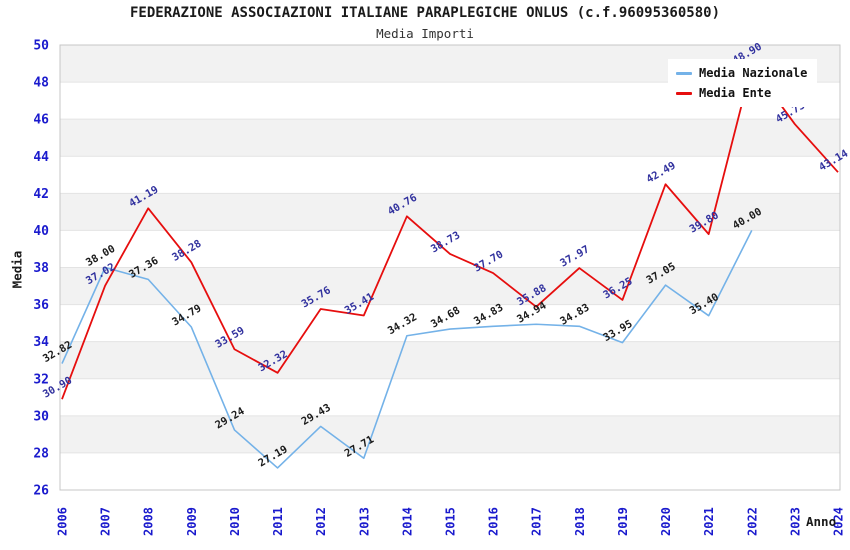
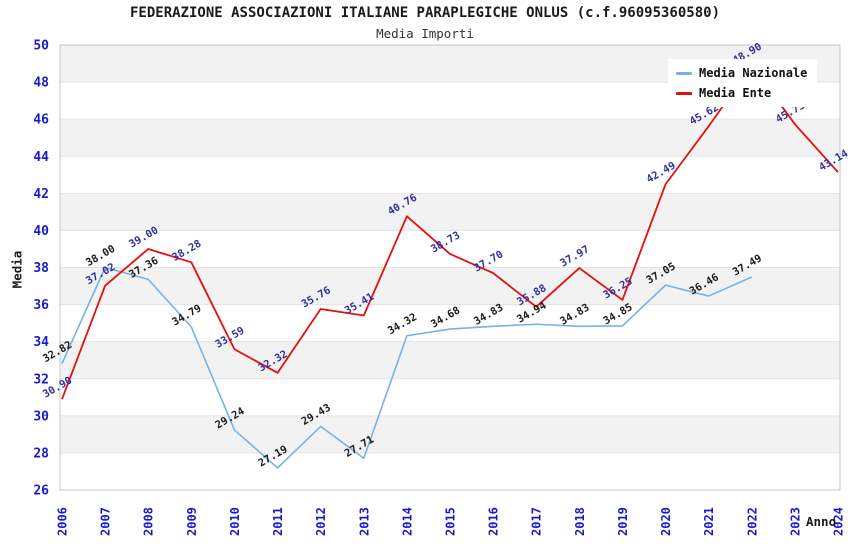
Media Ente/2008: 41.19 -> 39.00
Media Nazionale/2019: 33.95 -> 34.85
Media Nazionale/2021: 35.40 -> 36.46
Media Ente/2021: 39.80 -> 45.62
Media Nazionale/2022: 40.00 -> 37.49
